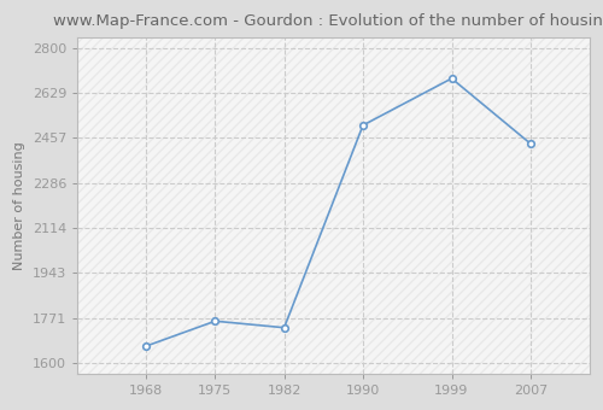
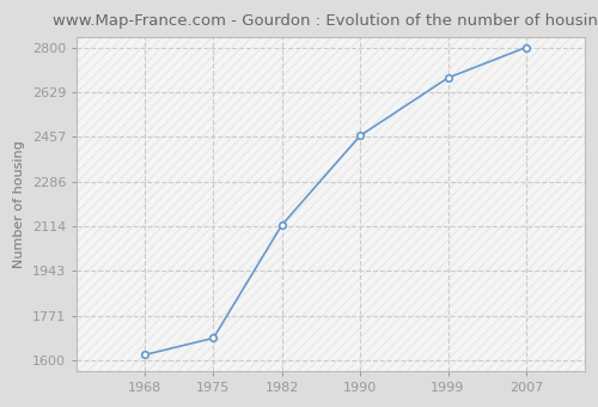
1968: 1665 -> 1622
1975: 1760 -> 1686
1982: 1735 -> 2119
1990: 2505 -> 2461
2007: 2435 -> 2800
